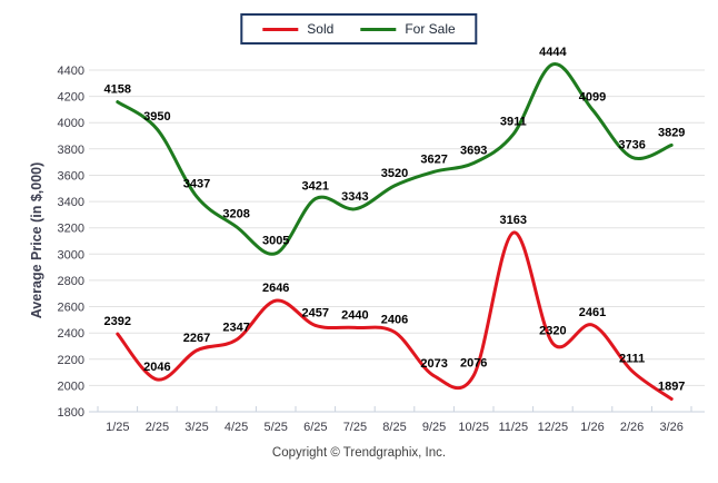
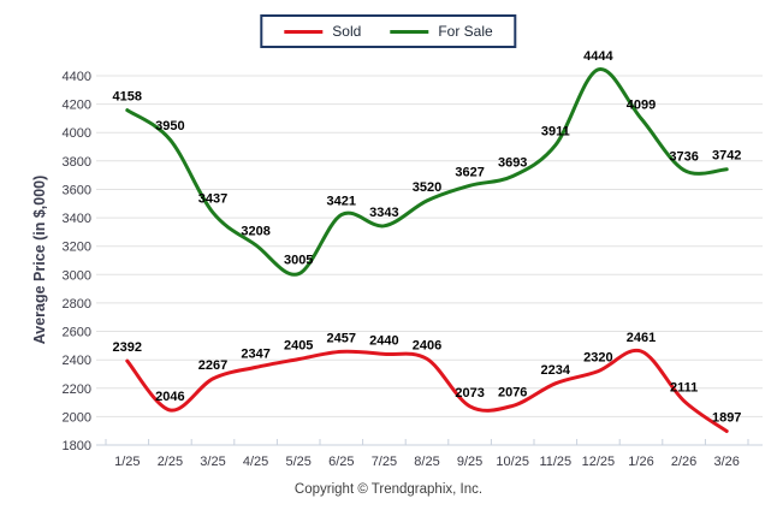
Sold/5/25: 2646 -> 2405
Sold/11/25: 3163 -> 2234
For Sale/3/26: 3829 -> 3742
